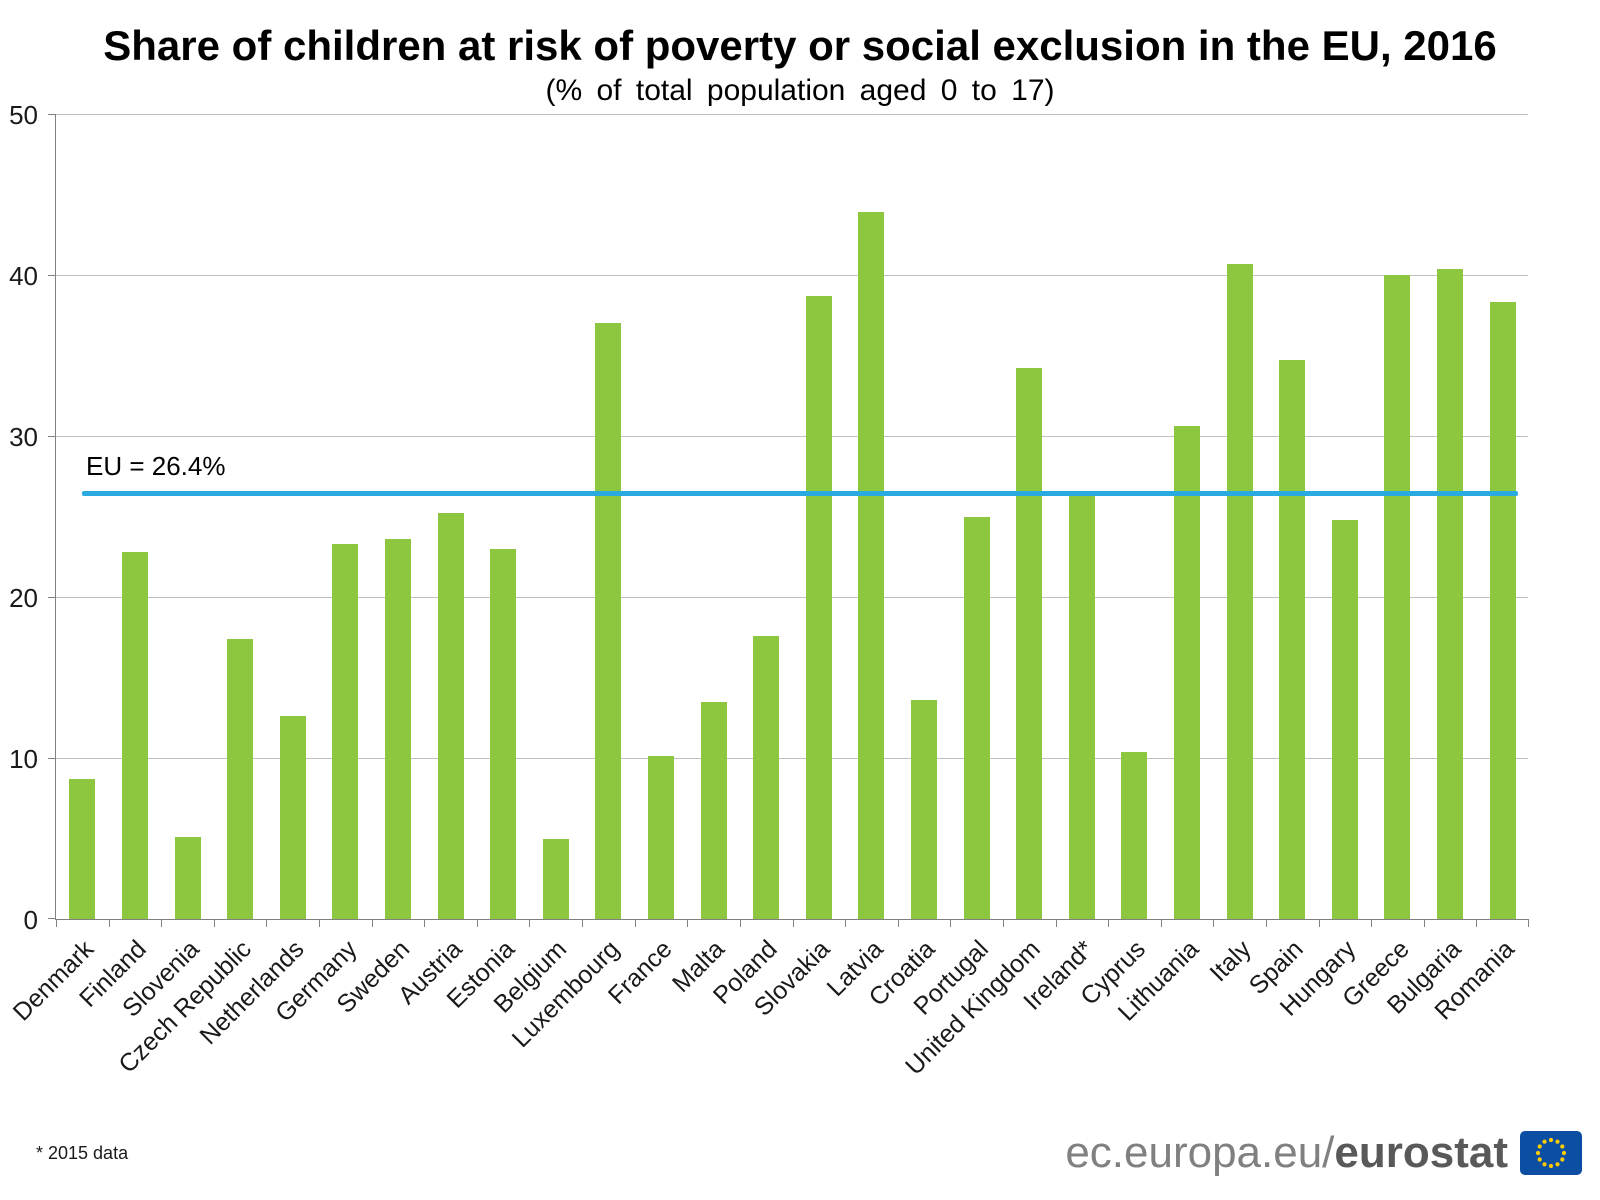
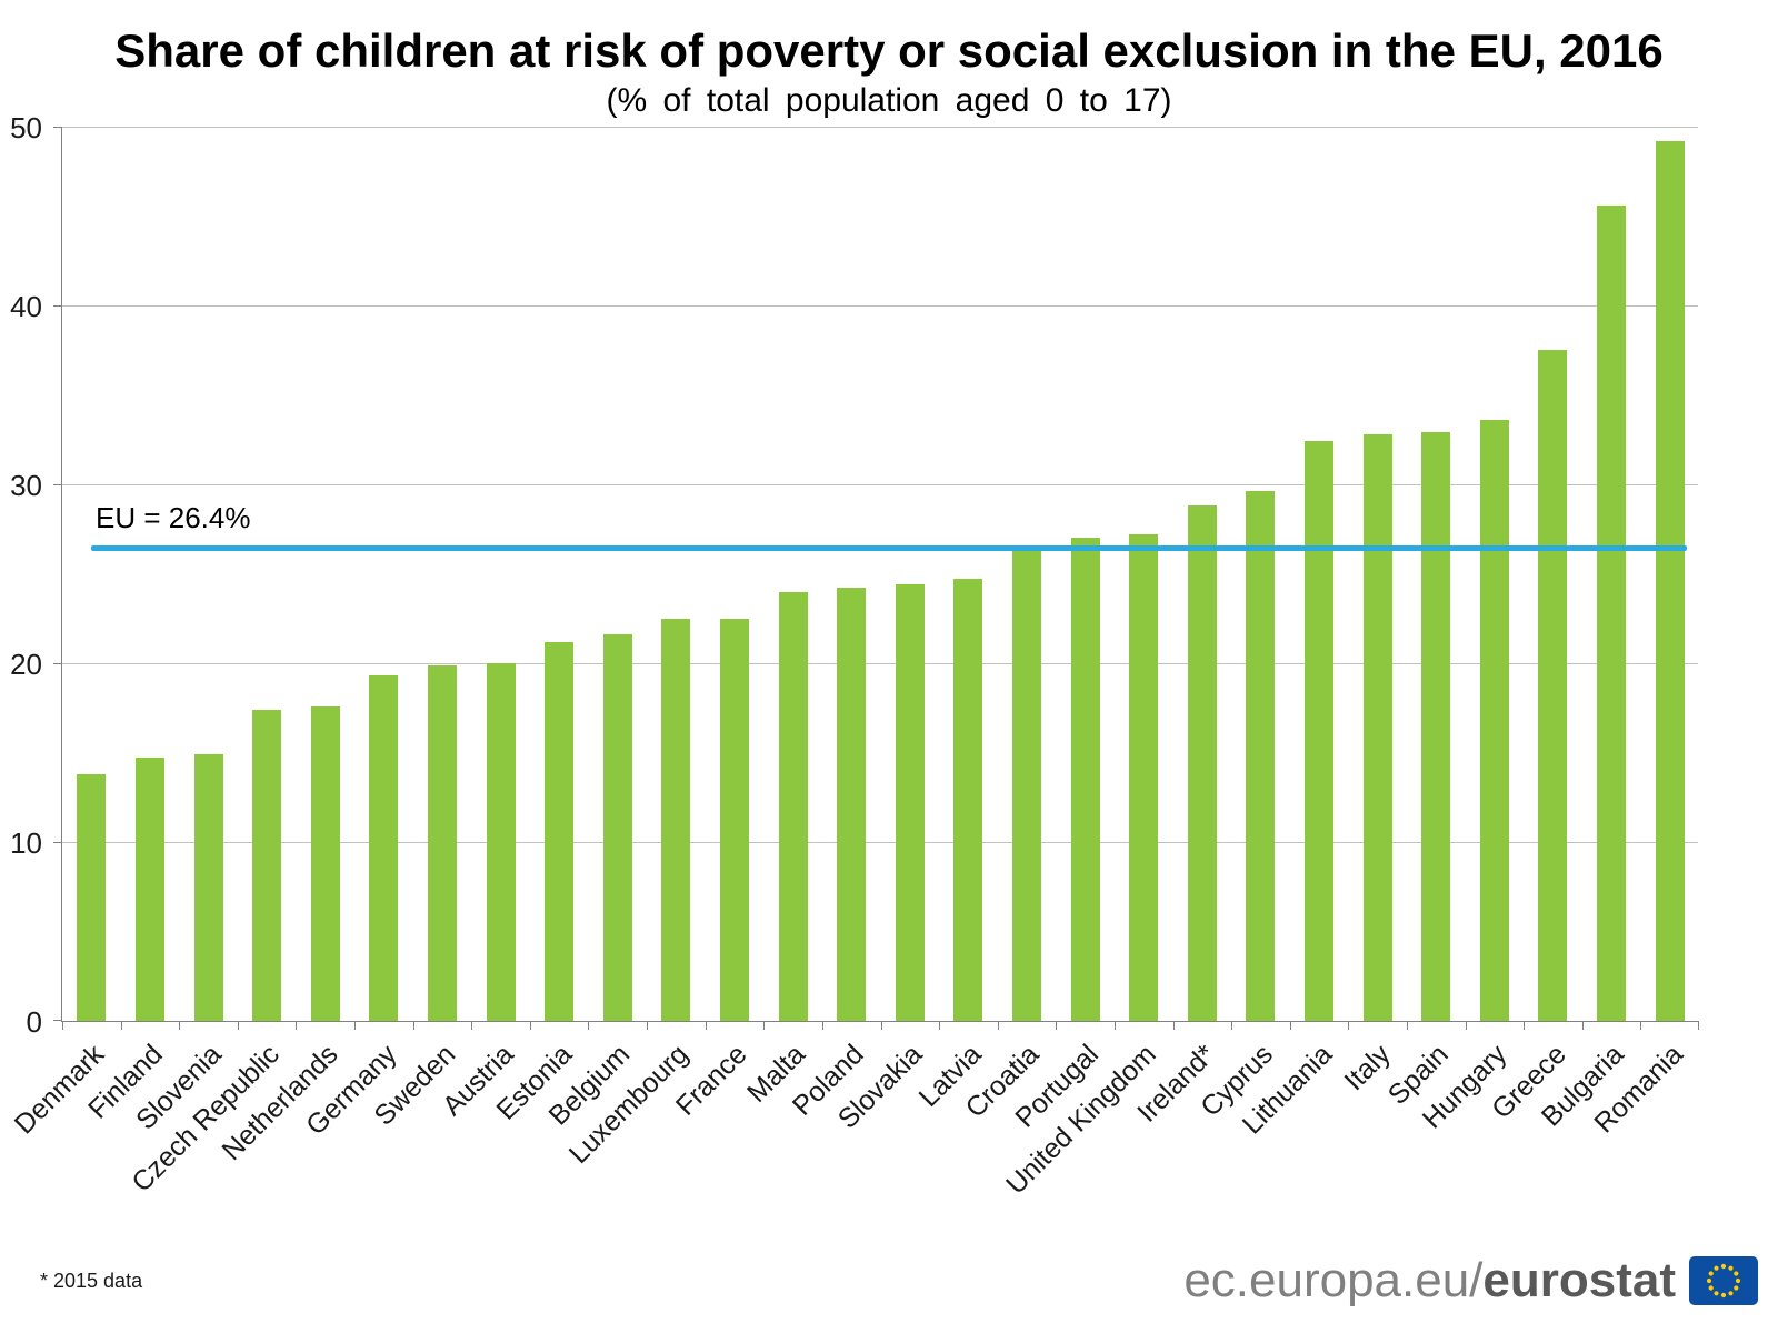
Denmark: 8.7 -> 13.8
Finland: 22.8 -> 14.7
Slovenia: 5.1 -> 14.9
Netherlands: 12.6 -> 17.6
Germany: 23.3 -> 19.3
Sweden: 23.6 -> 19.9
Austria: 25.2 -> 20.0
Estonia: 23.0 -> 21.2
Belgium: 5.0 -> 21.6
Luxembourg: 37.0 -> 22.5
France: 10.1 -> 22.5
Malta: 13.5 -> 24.0
Poland: 17.6 -> 24.2
Slovakia: 38.7 -> 24.4
Latvia: 43.9 -> 24.7
Croatia: 13.6 -> 26.3
Portugal: 25.0 -> 27.0
United Kingdom: 34.2 -> 27.2
Ireland*: 26.4 -> 28.8
Cyprus: 10.4 -> 29.6
Lithuania: 30.6 -> 32.4
Italy: 40.7 -> 32.8
Spain: 34.7 -> 32.9
Hungary: 24.8 -> 33.6
Greece: 40.0 -> 37.5
Bulgaria: 40.4 -> 45.6
Romania: 38.3 -> 49.2
